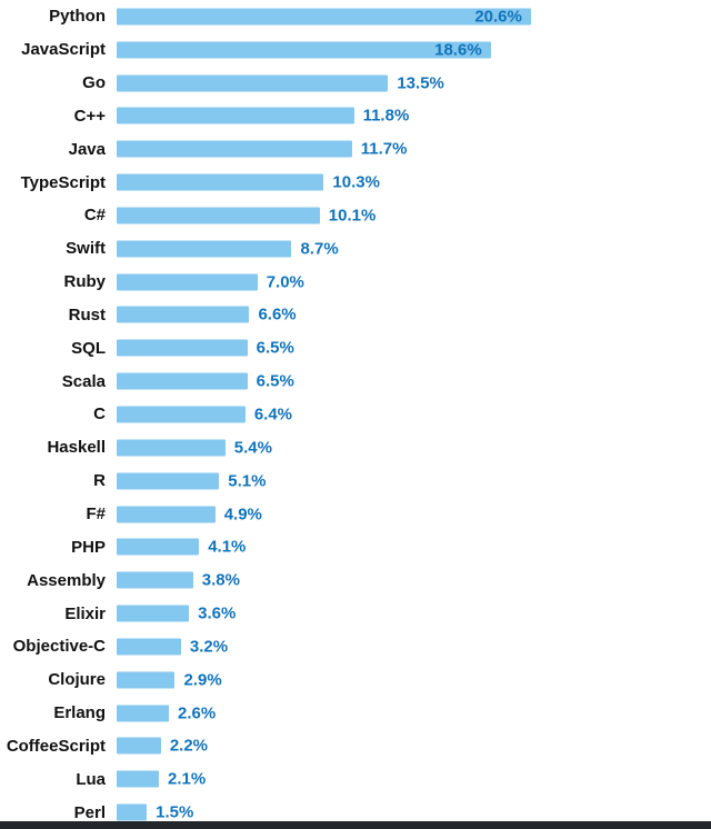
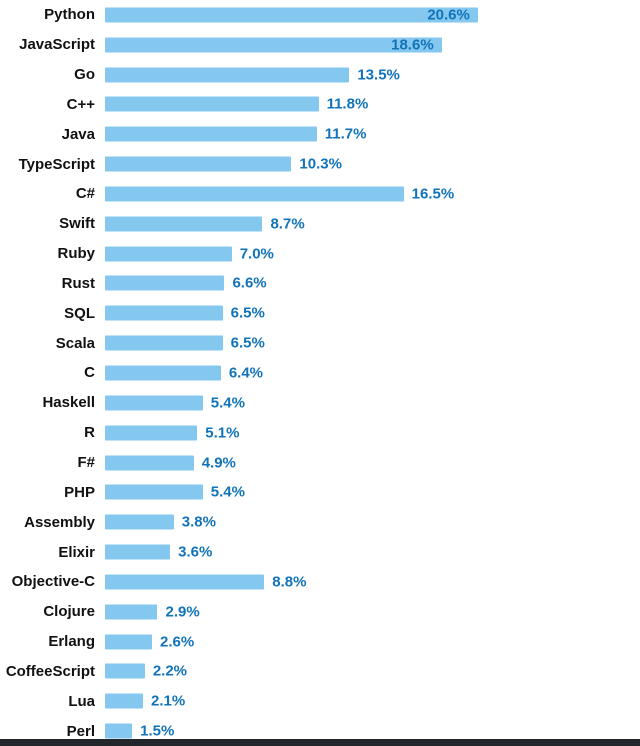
C#: 10.1% -> 16.5%
PHP: 4.1% -> 5.4%
Objective-C: 3.2% -> 8.8%
